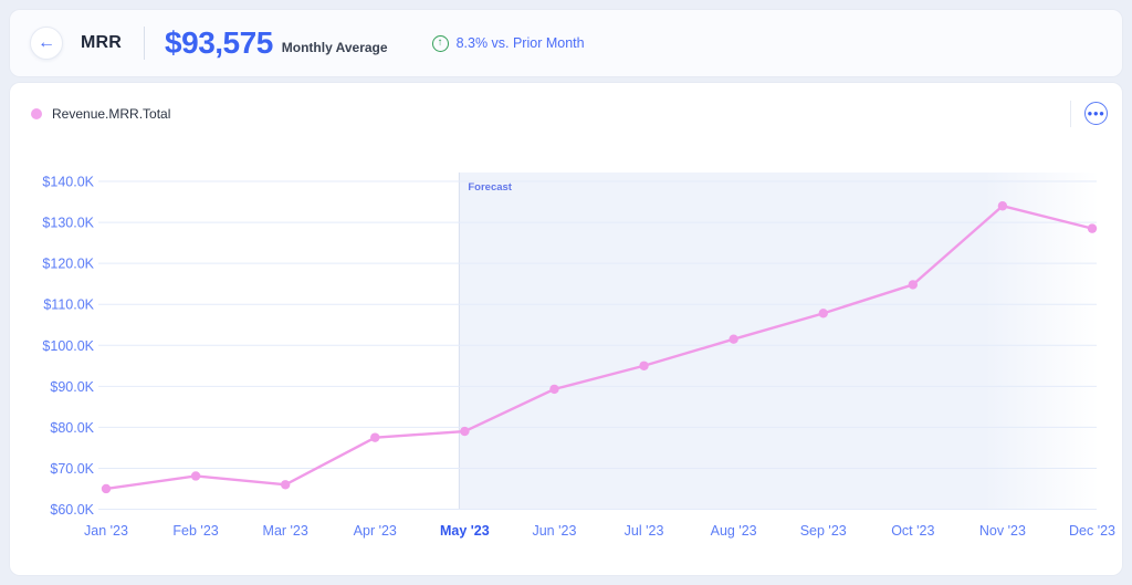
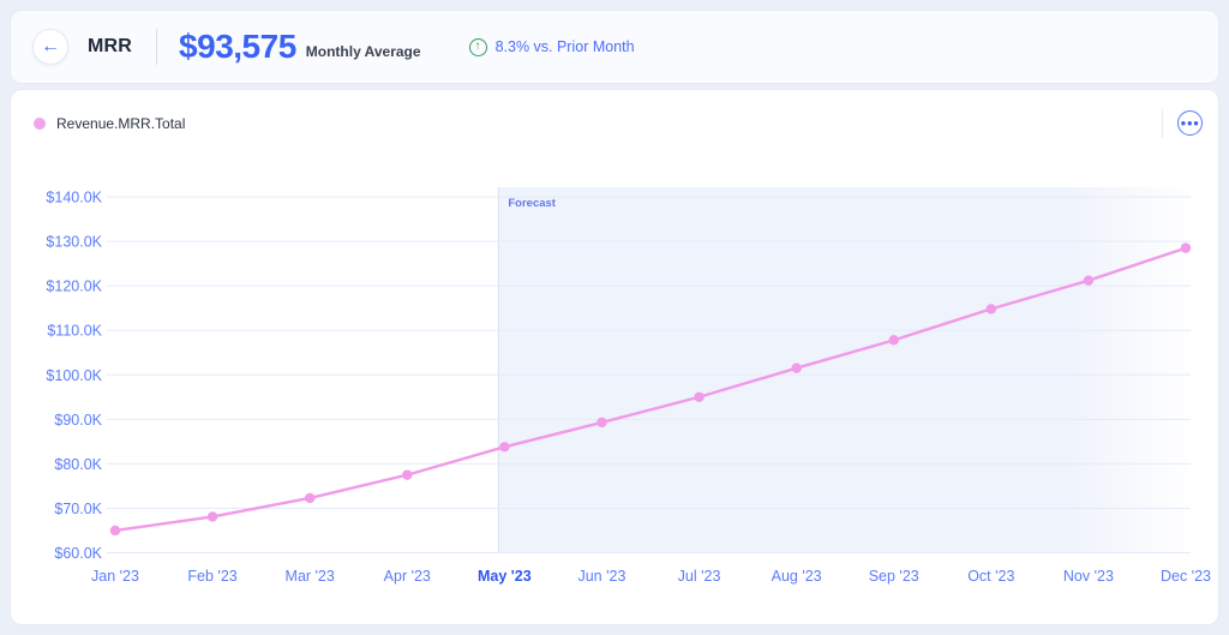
Mar '23: $66K -> $72K
May '23: $79K -> $84K
Nov '23: $134K -> $121K
